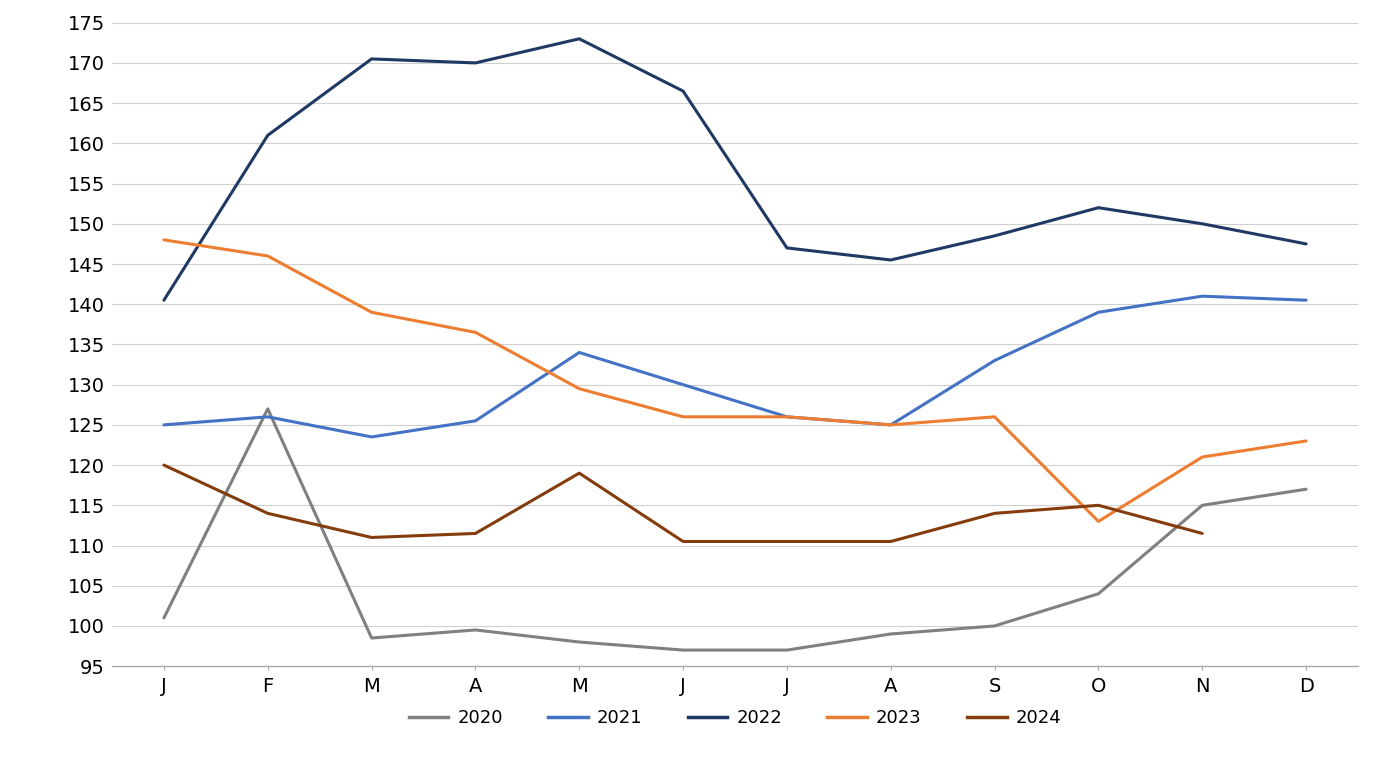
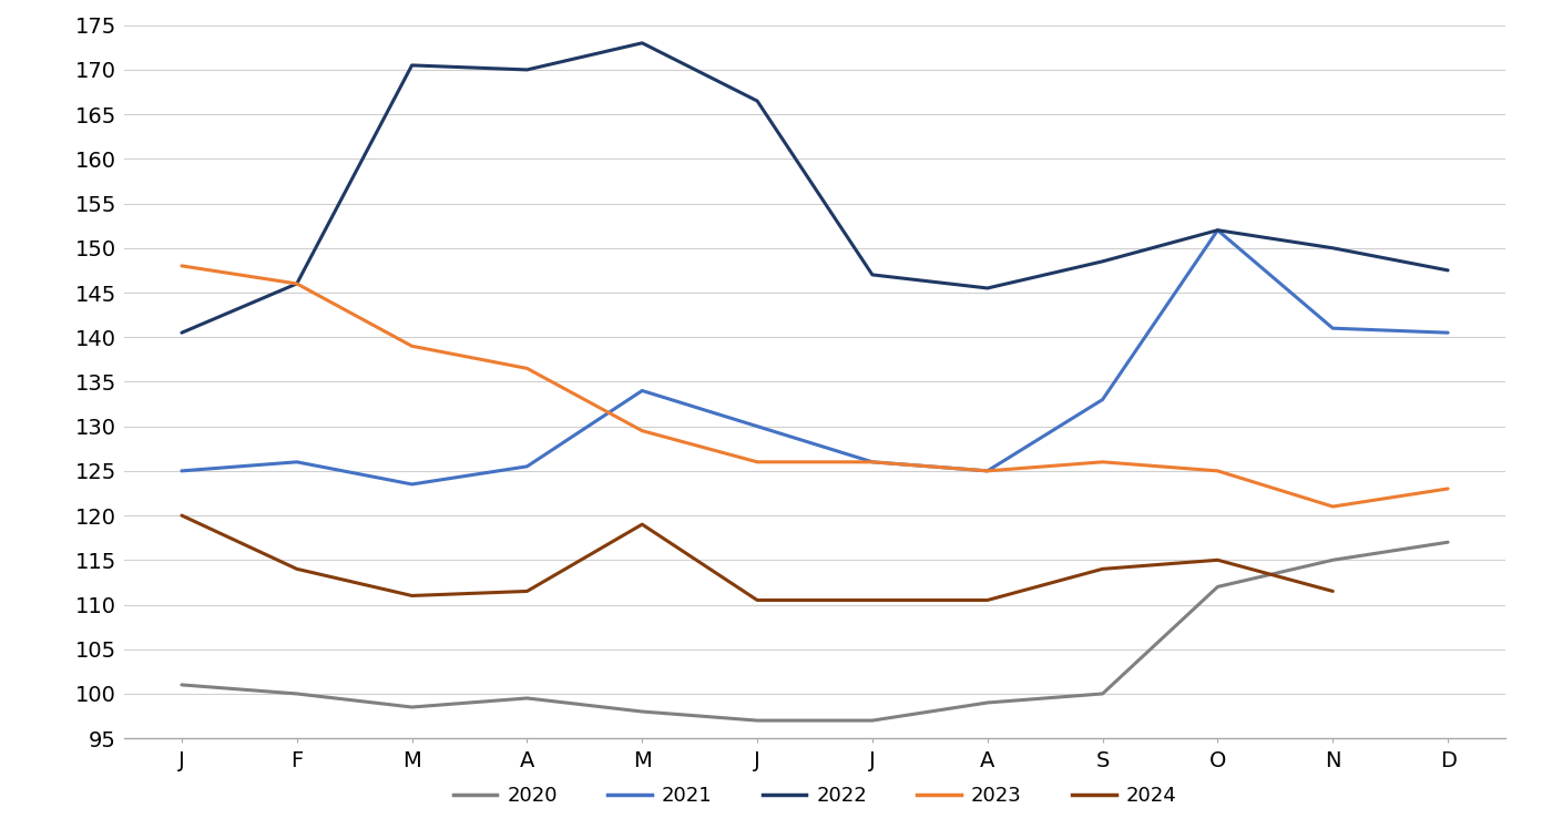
2020/F: 127.0 -> 100.0
2022/F: 161.0 -> 146.0
2020/O: 104.0 -> 112.0
2021/O: 139.0 -> 152.0
2023/O: 113.0 -> 125.0
